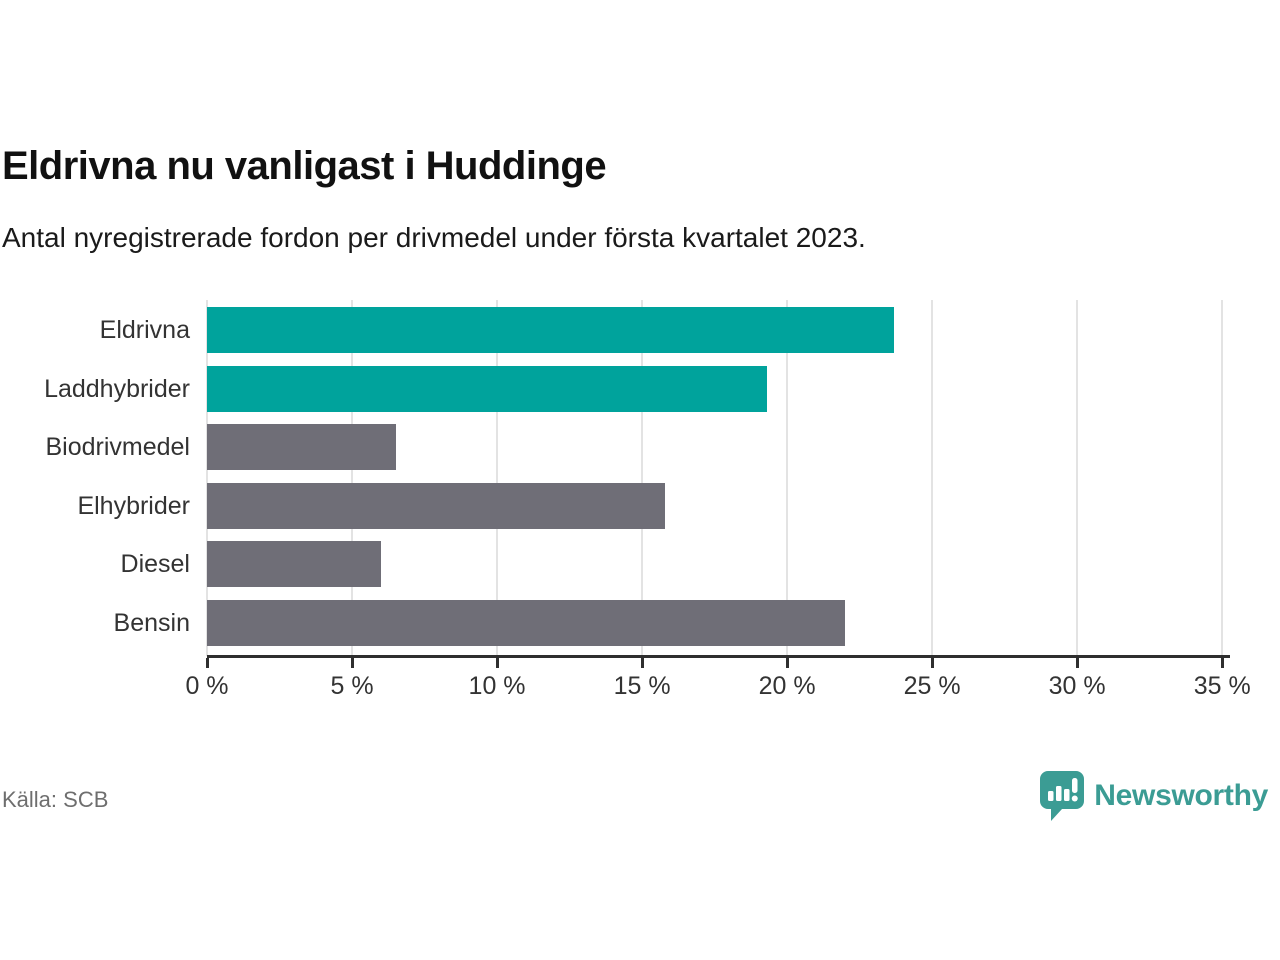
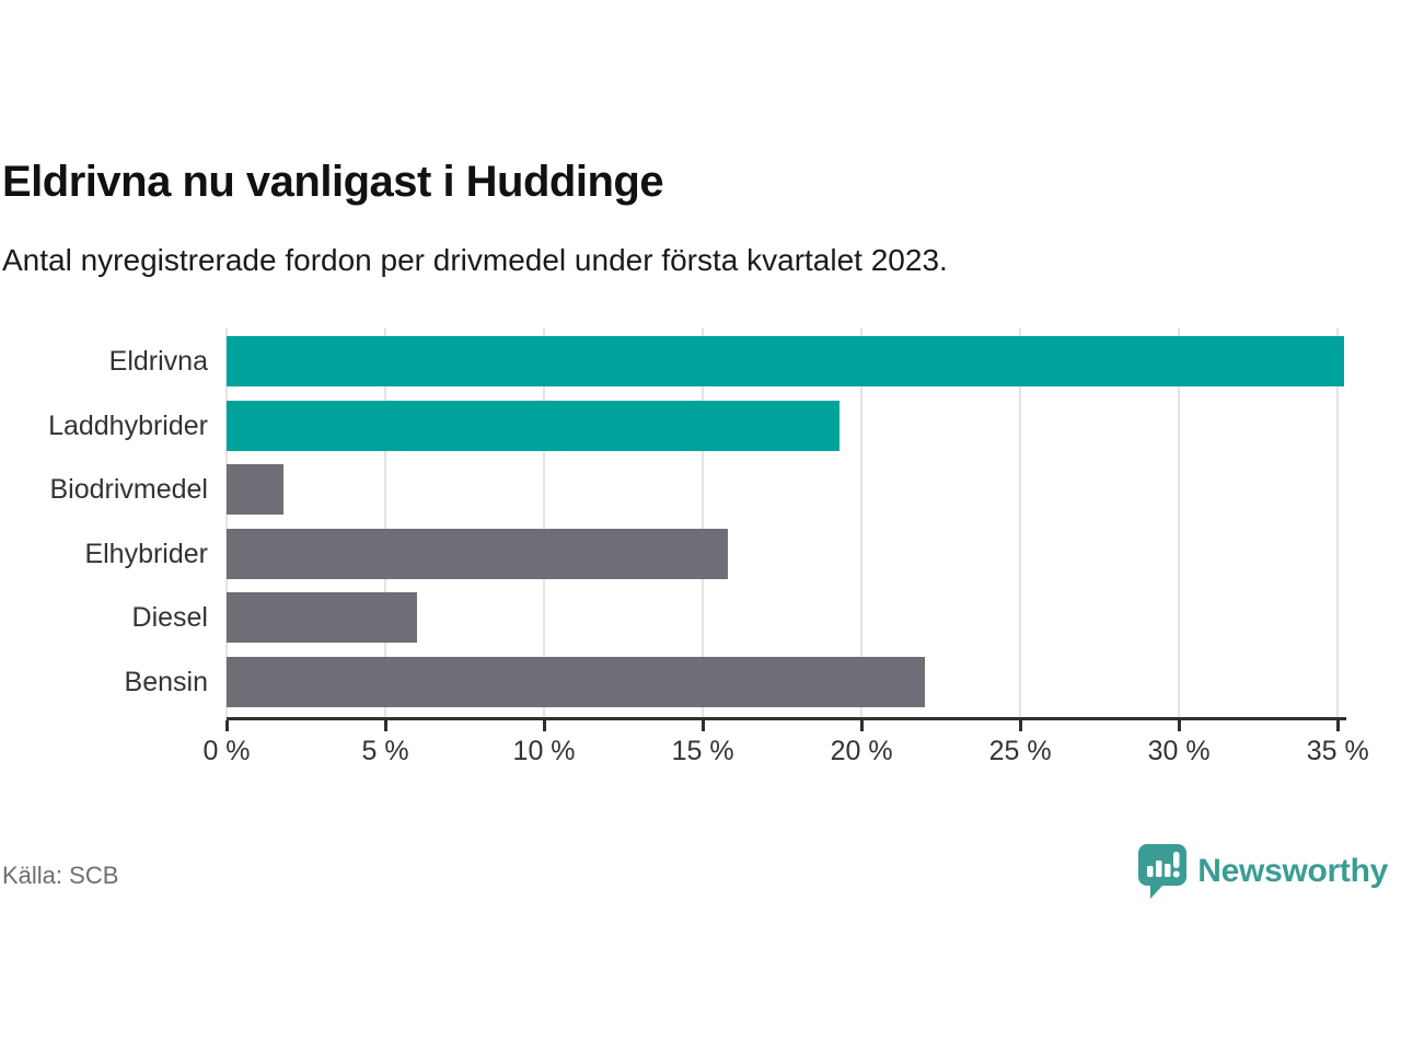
Eldrivna: 23.7% -> 35.2%
Biodrivmedel: 6.5% -> 1.8%
